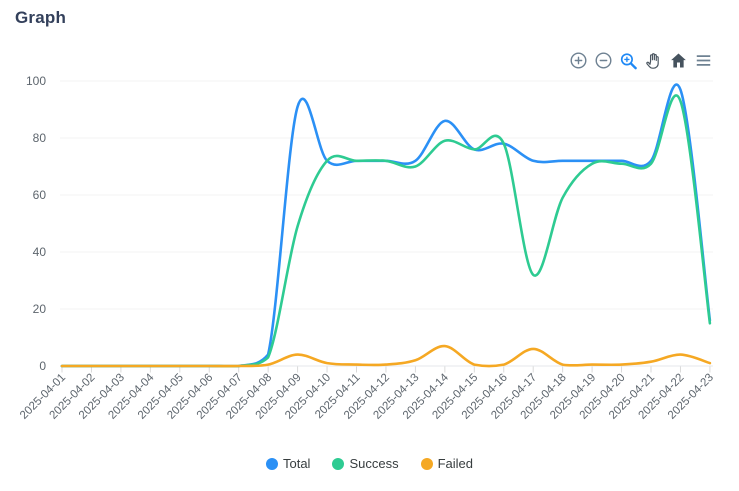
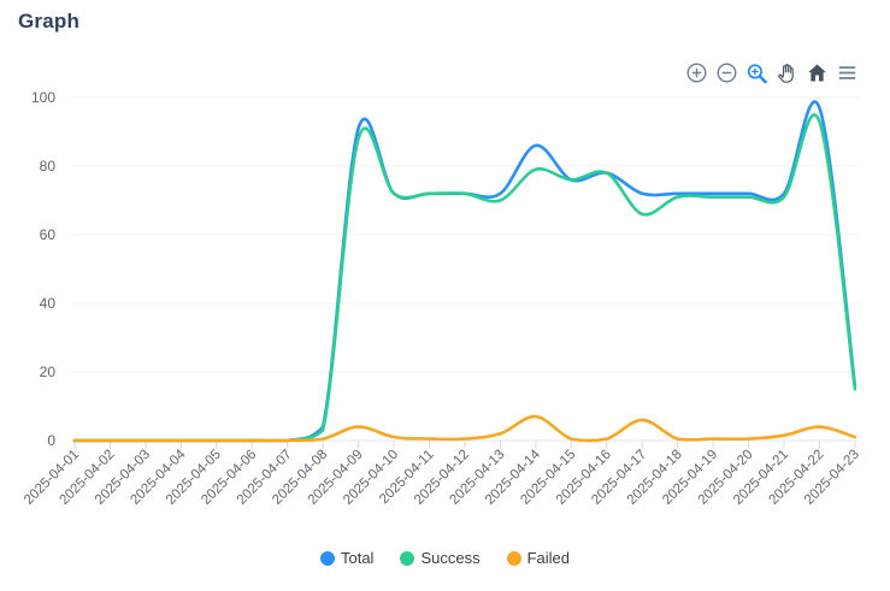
Success/2025-04-09: 49 -> 88
Success/2025-04-17: 32 -> 66
Success/2025-04-18: 59 -> 71
